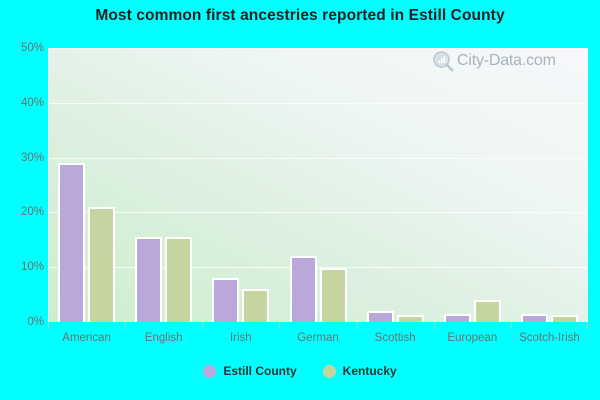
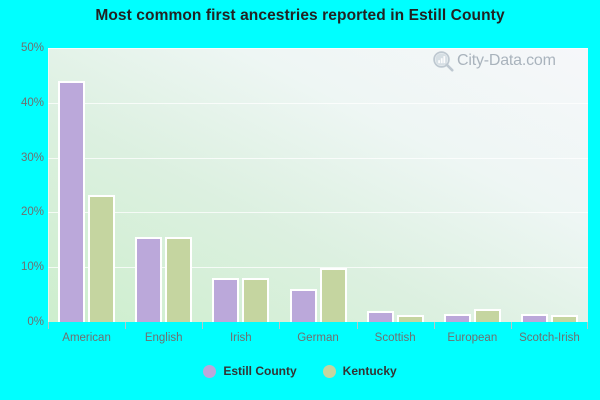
Estill County/American: 29% -> 44%
Kentucky/American: 21% -> 23%
Kentucky/Irish: 6% -> 8%
Estill County/German: 12% -> 6%
Kentucky/European: 4% -> 2%
